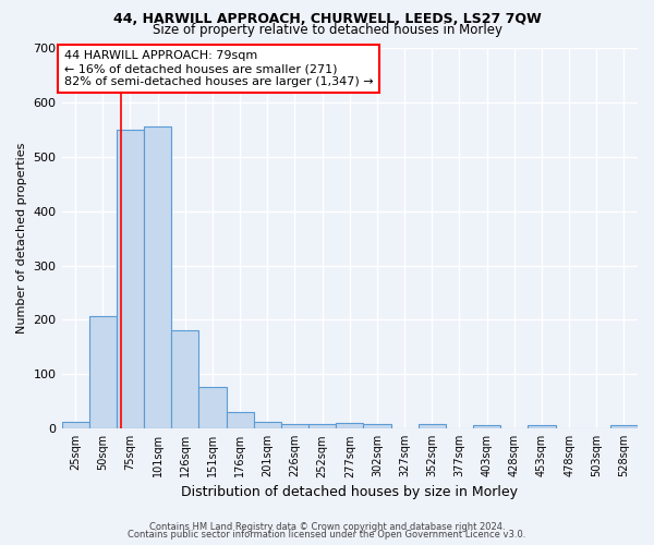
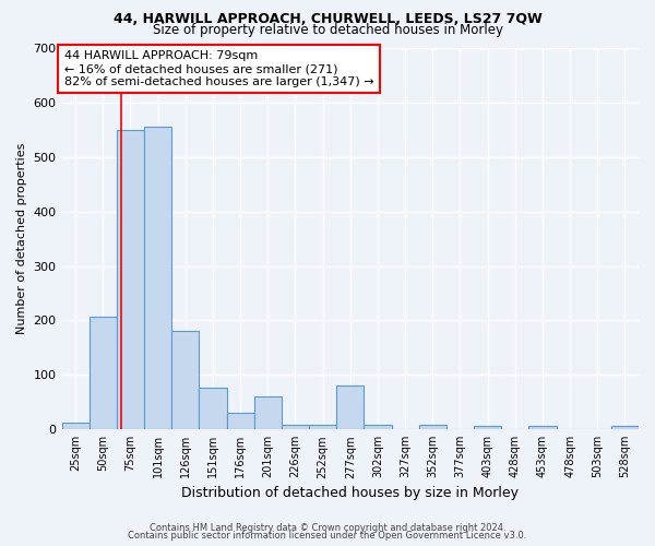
201sqm: 12 -> 60
277sqm: 10 -> 80
